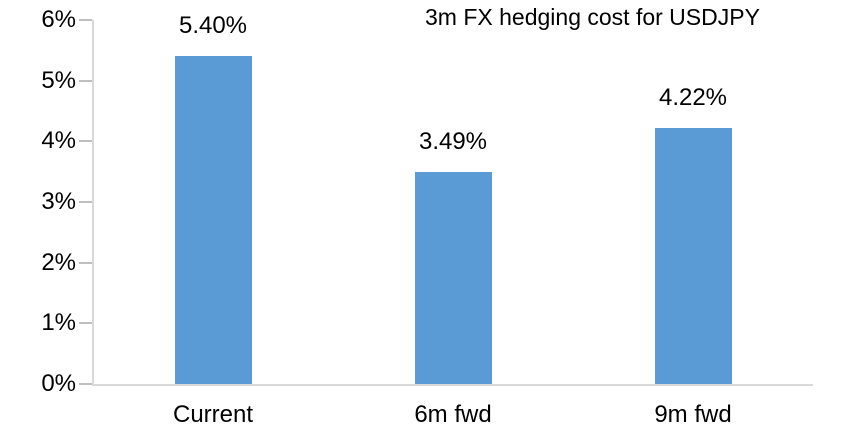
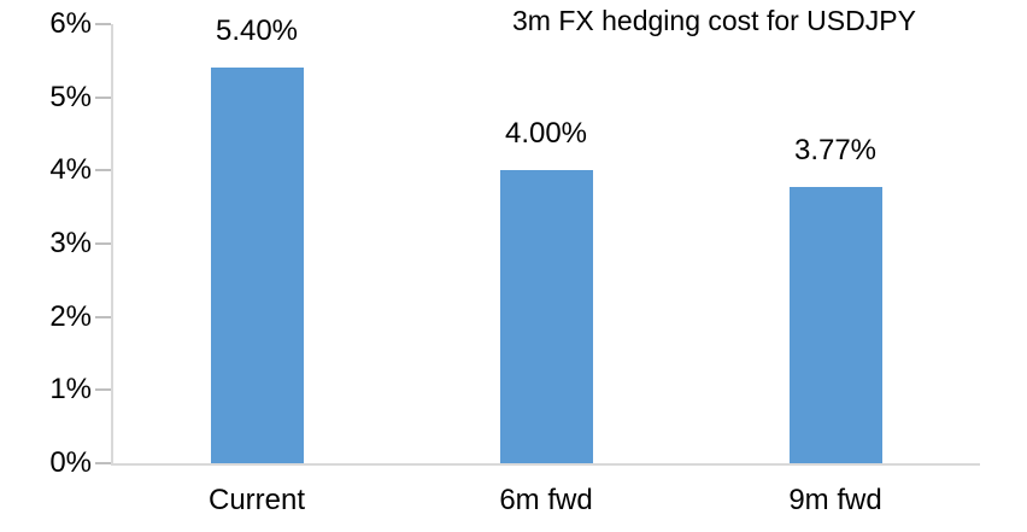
6m fwd: 3.49% -> 4.00%
9m fwd: 4.22% -> 3.77%
